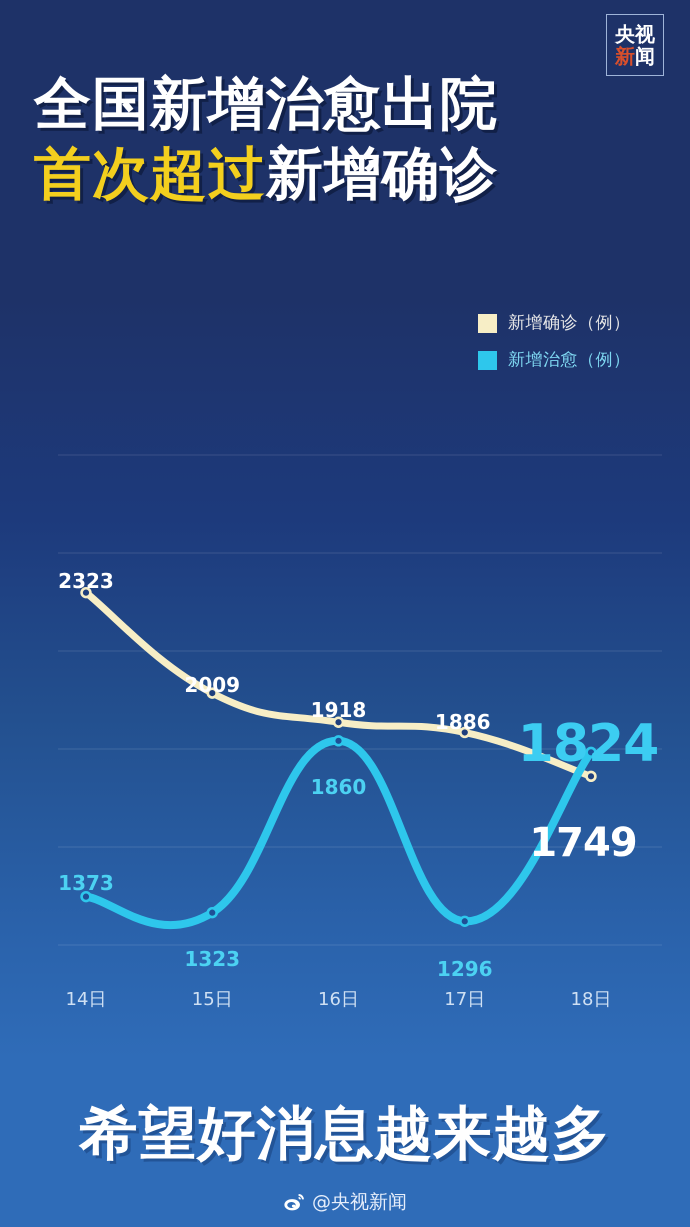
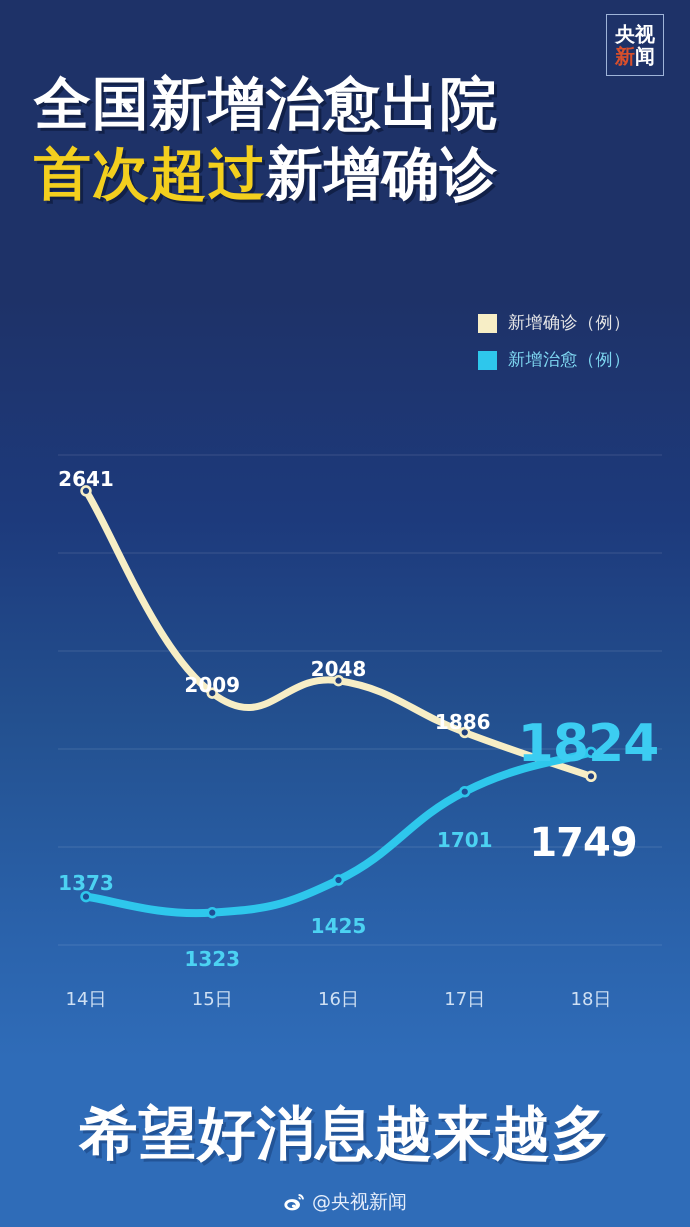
新增确诊（例）/14日: 2323 -> 2641
新增确诊（例）/16日: 1918 -> 2048
新增治愈（例）/16日: 1860 -> 1425
新增治愈（例）/17日: 1296 -> 1701
